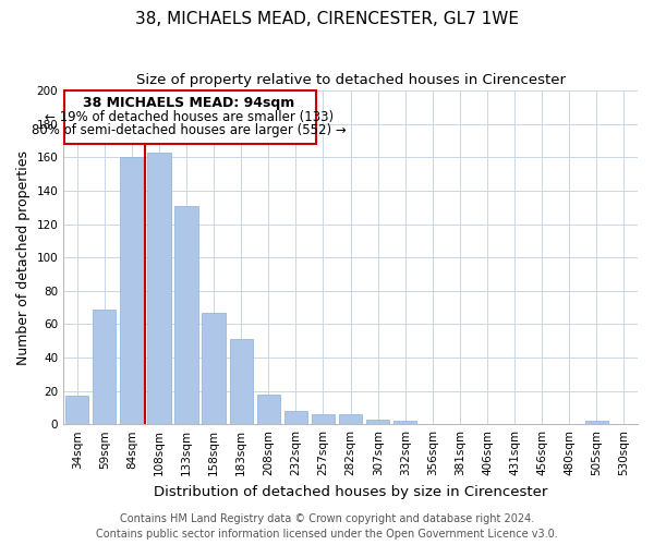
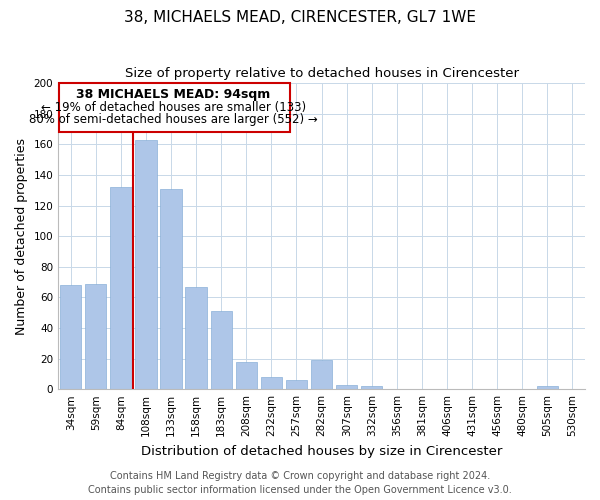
34sqm: 17 -> 68
84sqm: 160 -> 132
282sqm: 6 -> 19
